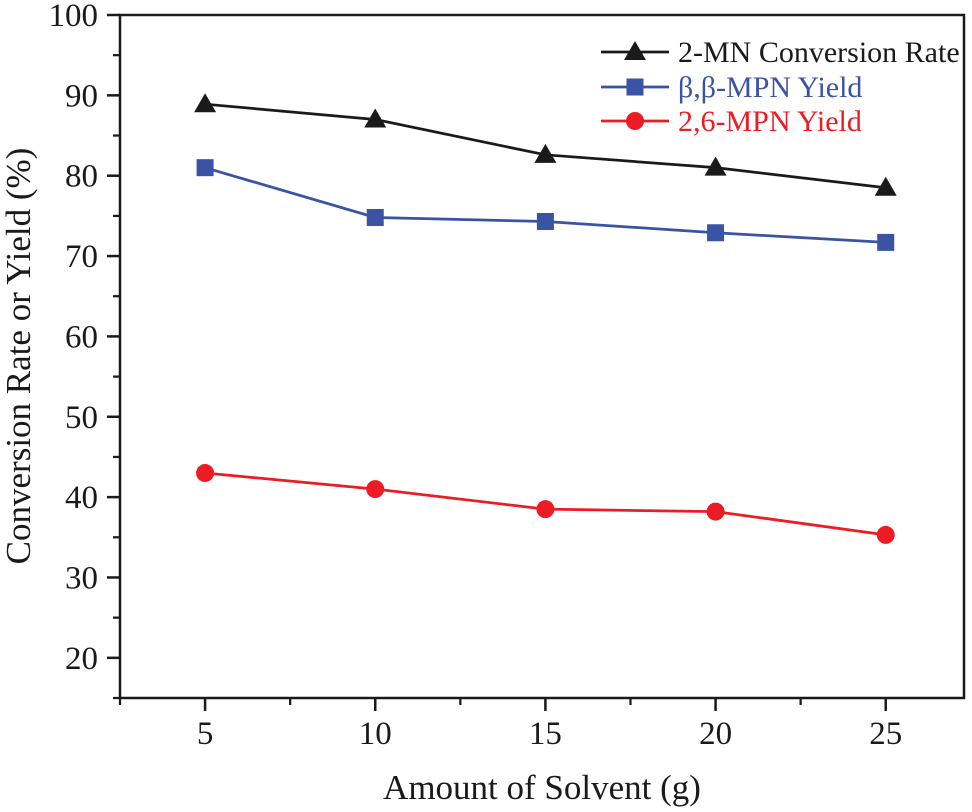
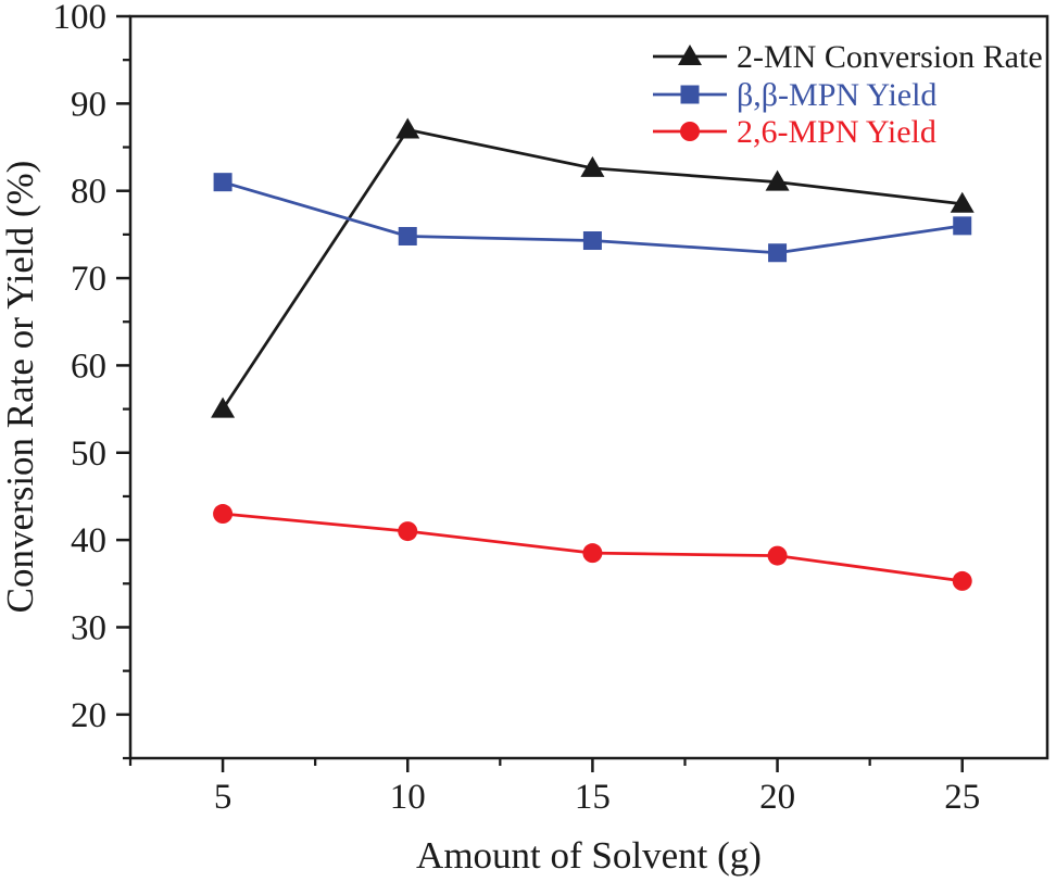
2-MN Conversion Rate/5: 89 -> 55
β,β-MPN Yield/25: 72 -> 76
